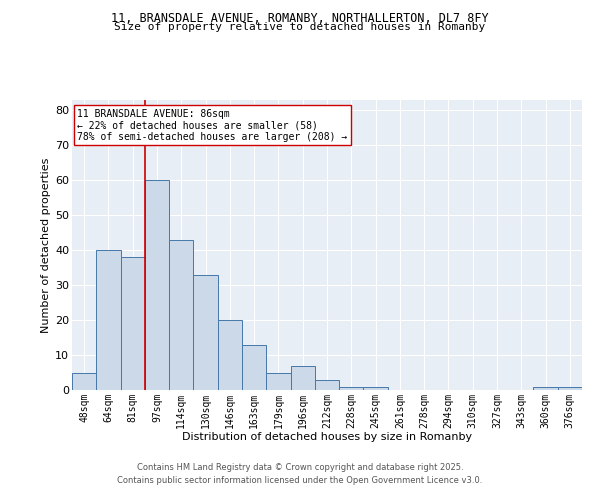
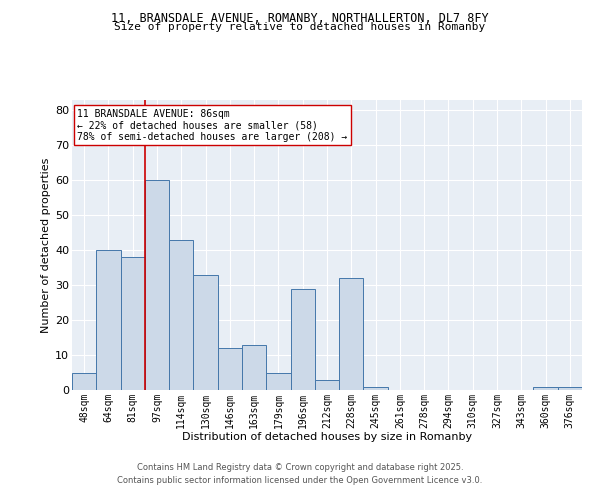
146sqm: 20 -> 12
196sqm: 7 -> 29
228sqm: 1 -> 32
